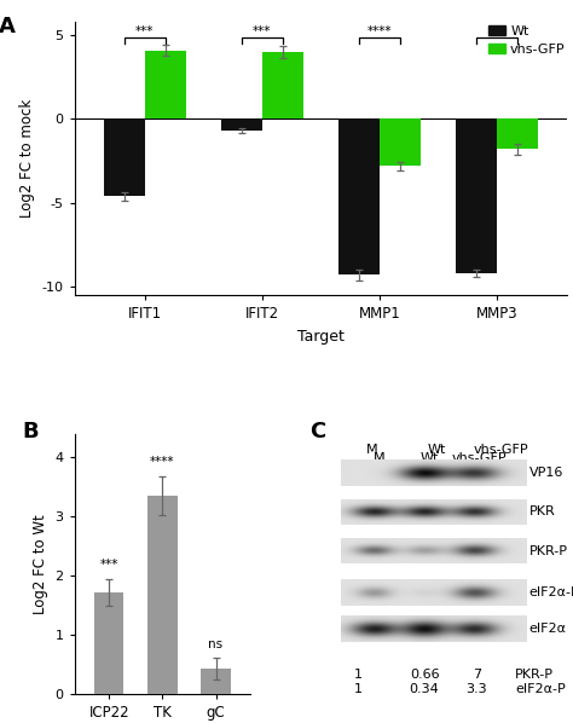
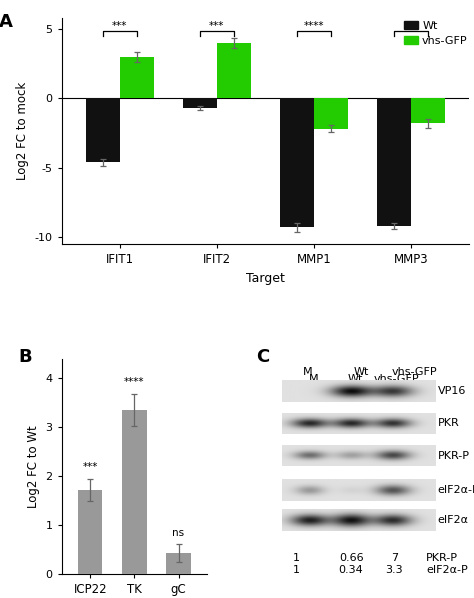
vhs-GFP/IFIT1: 4.1 -> 3.0
vhs-GFP/MMP1: -2.8 -> -2.2
